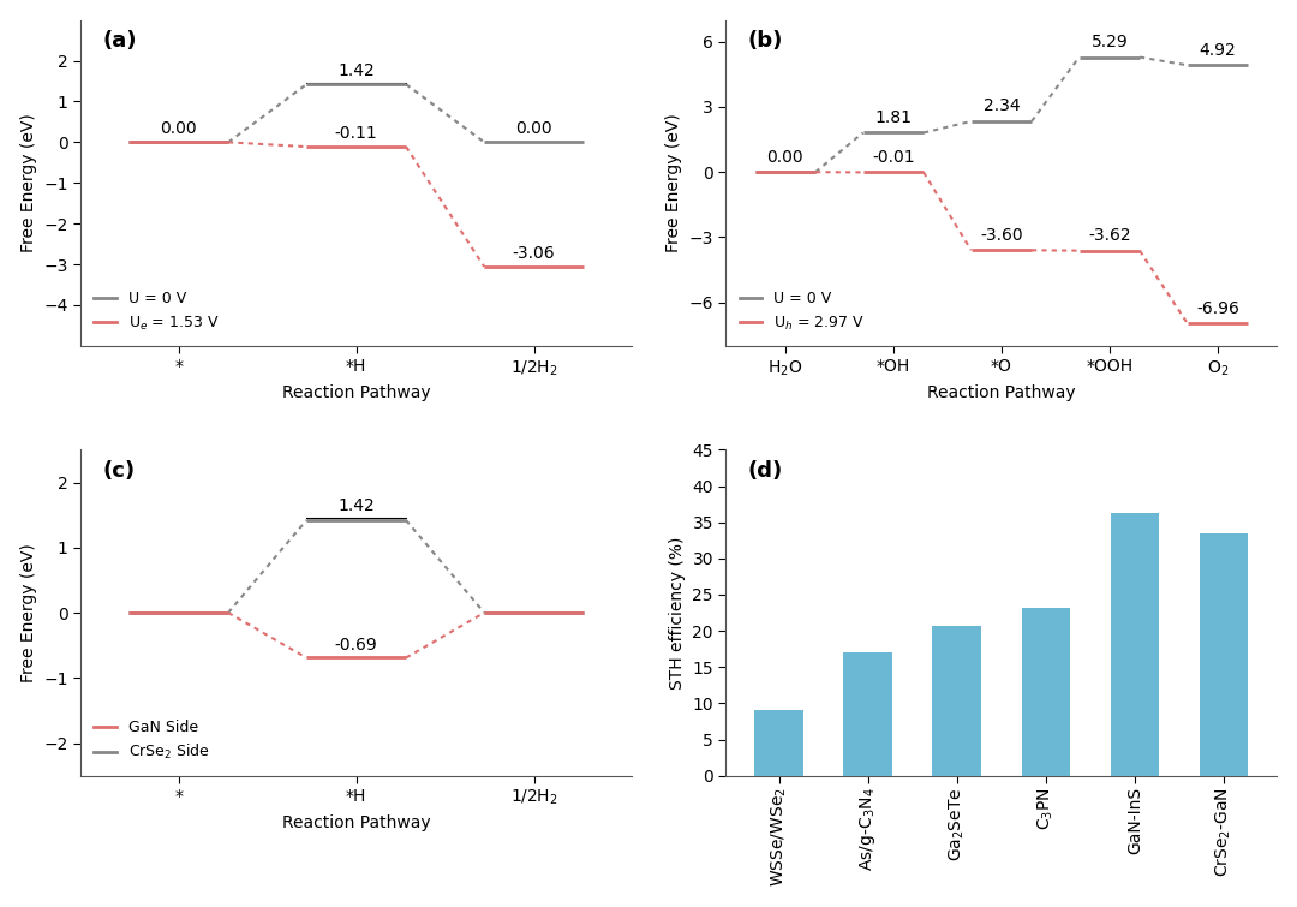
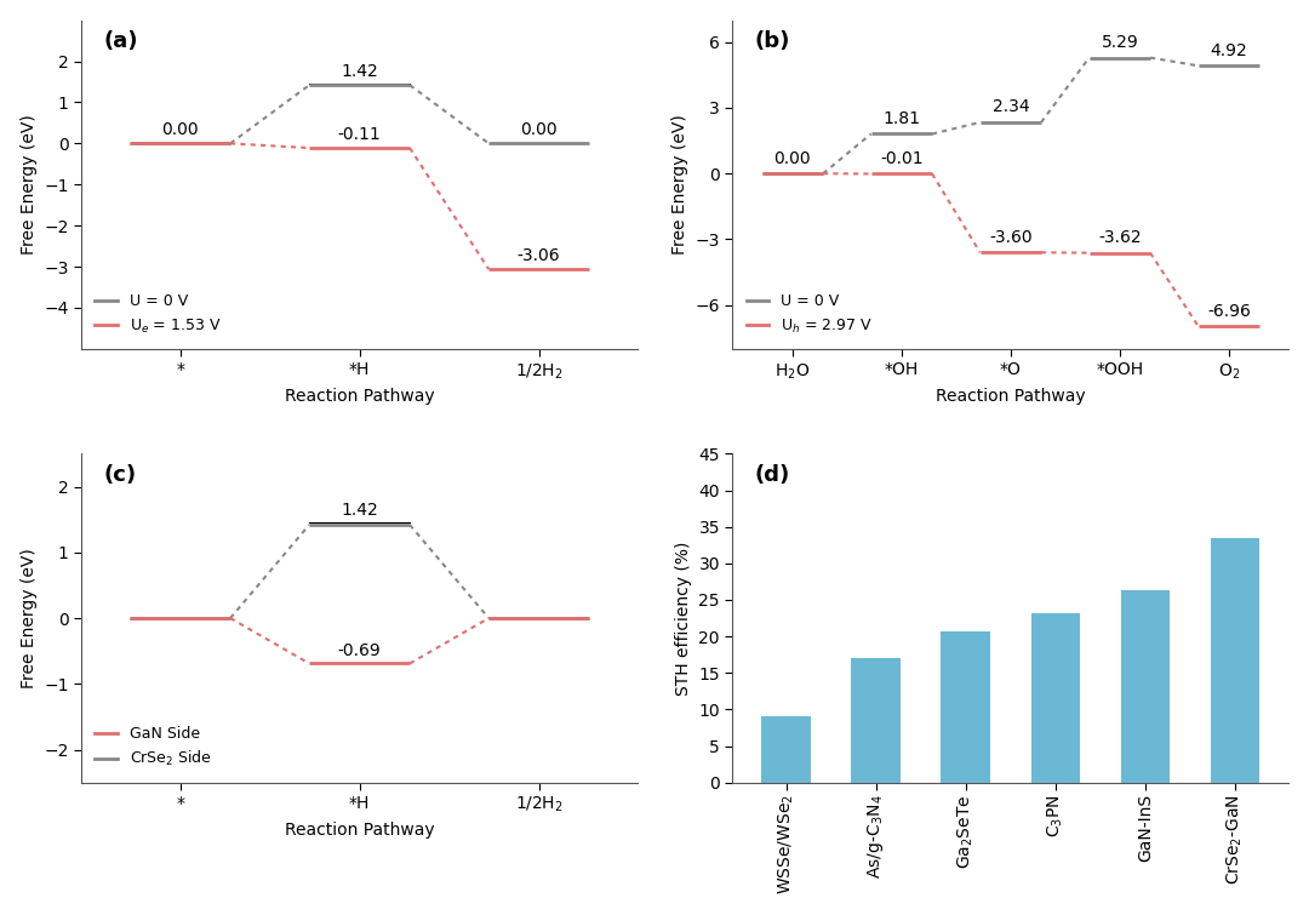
GaN-InS: 36.2 -> 26.4
